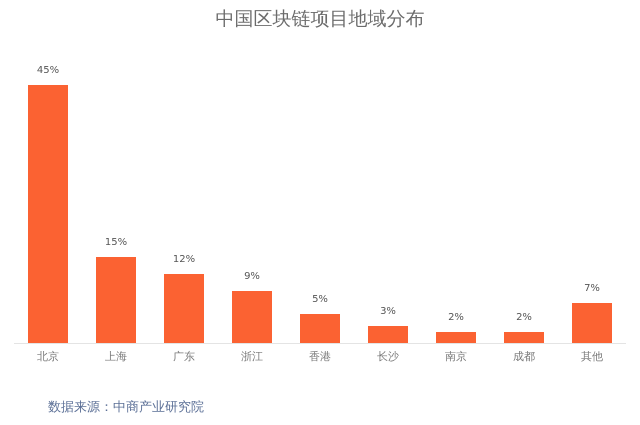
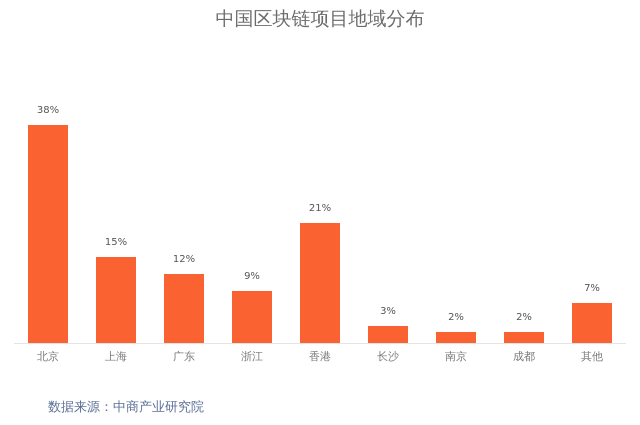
北京: 45% -> 38%
香港: 5% -> 21%
